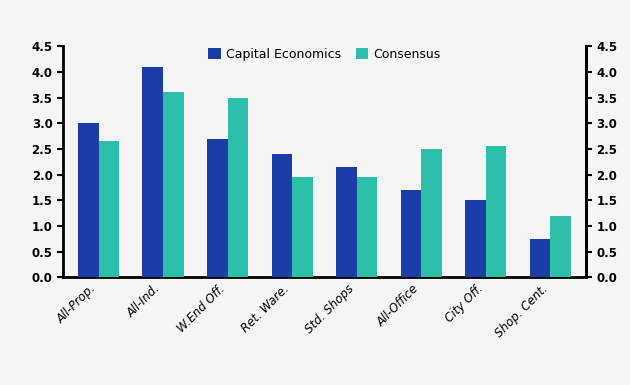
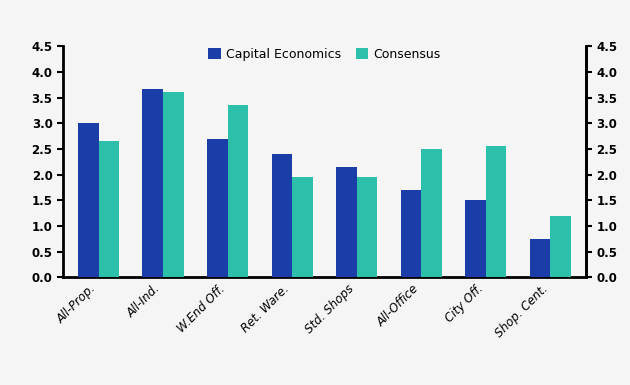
Capital Economics/All-Ind.: 4.10 -> 3.66
Consensus/W.End Off.: 3.50 -> 3.36
